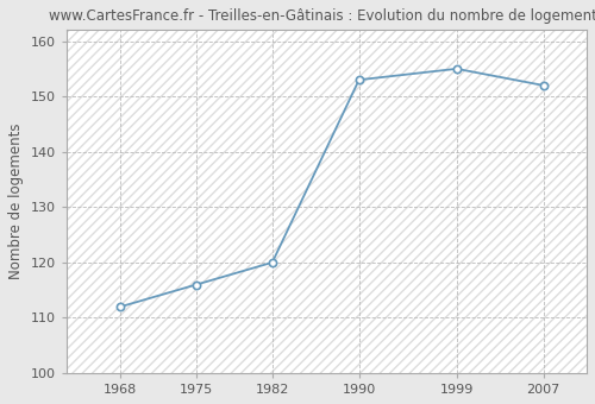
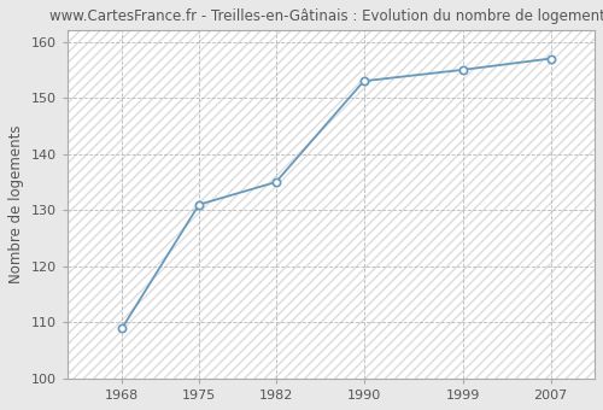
1968: 112 -> 109
1975: 116 -> 131
1982: 120 -> 135
2007: 152 -> 157
